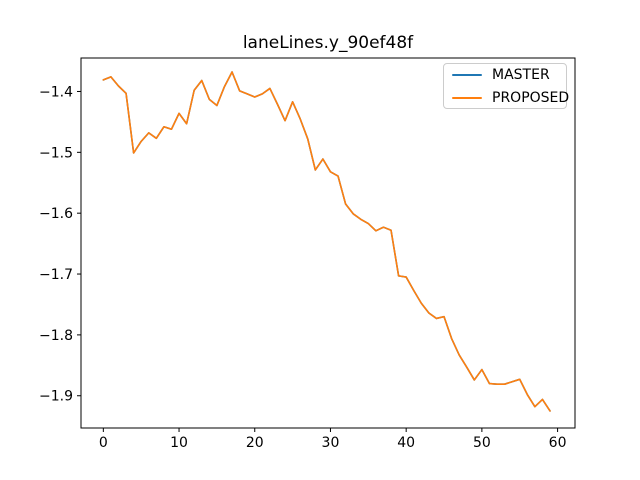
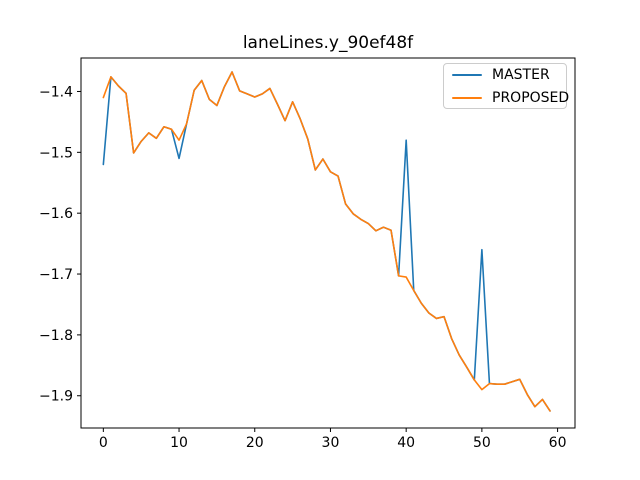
MASTER/0: -1.38 -> -1.52
PROPOSED/0: -1.38 -> -1.41
MASTER/10: -1.44 -> -1.51
PROPOSED/10: -1.44 -> -1.48
MASTER/40: -1.71 -> -1.48
MASTER/50: -1.86 -> -1.66
PROPOSED/50: -1.86 -> -1.89
